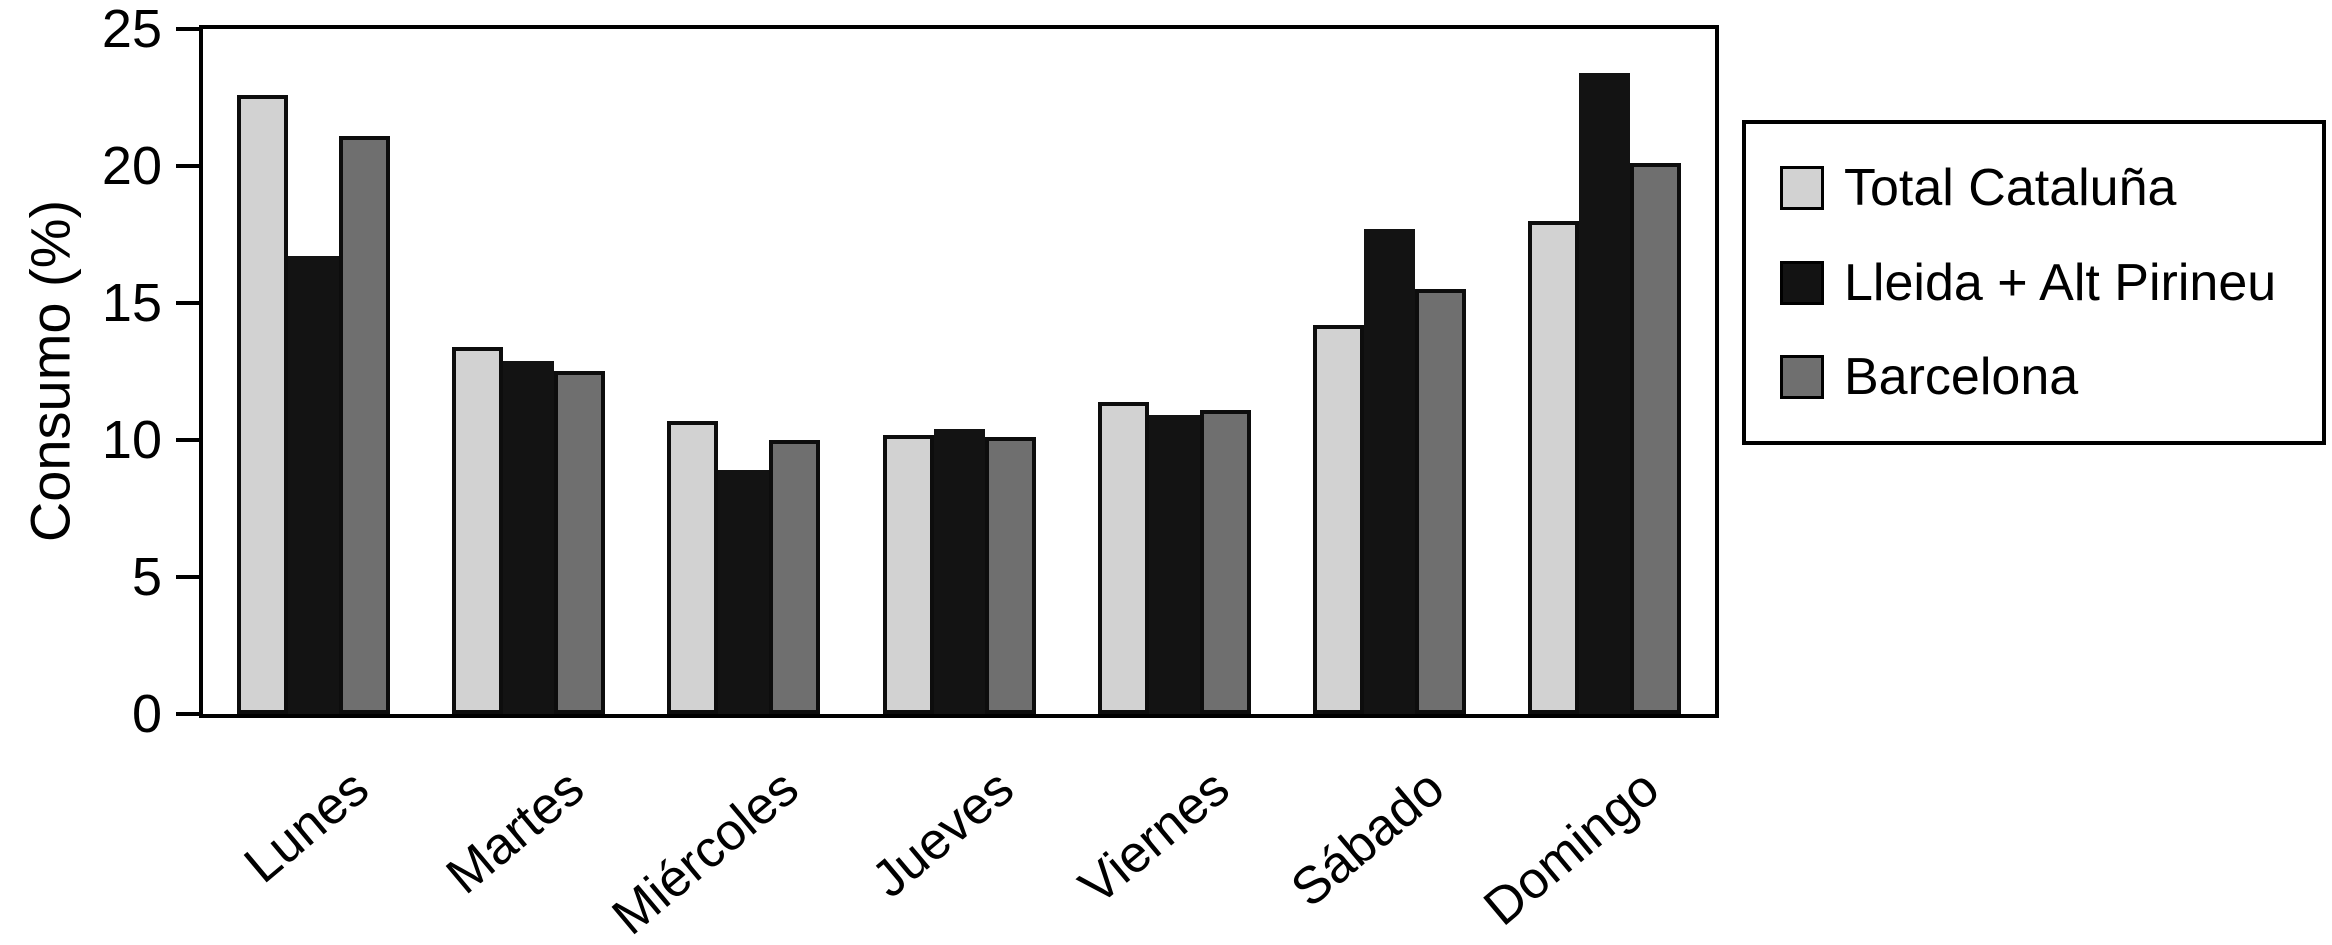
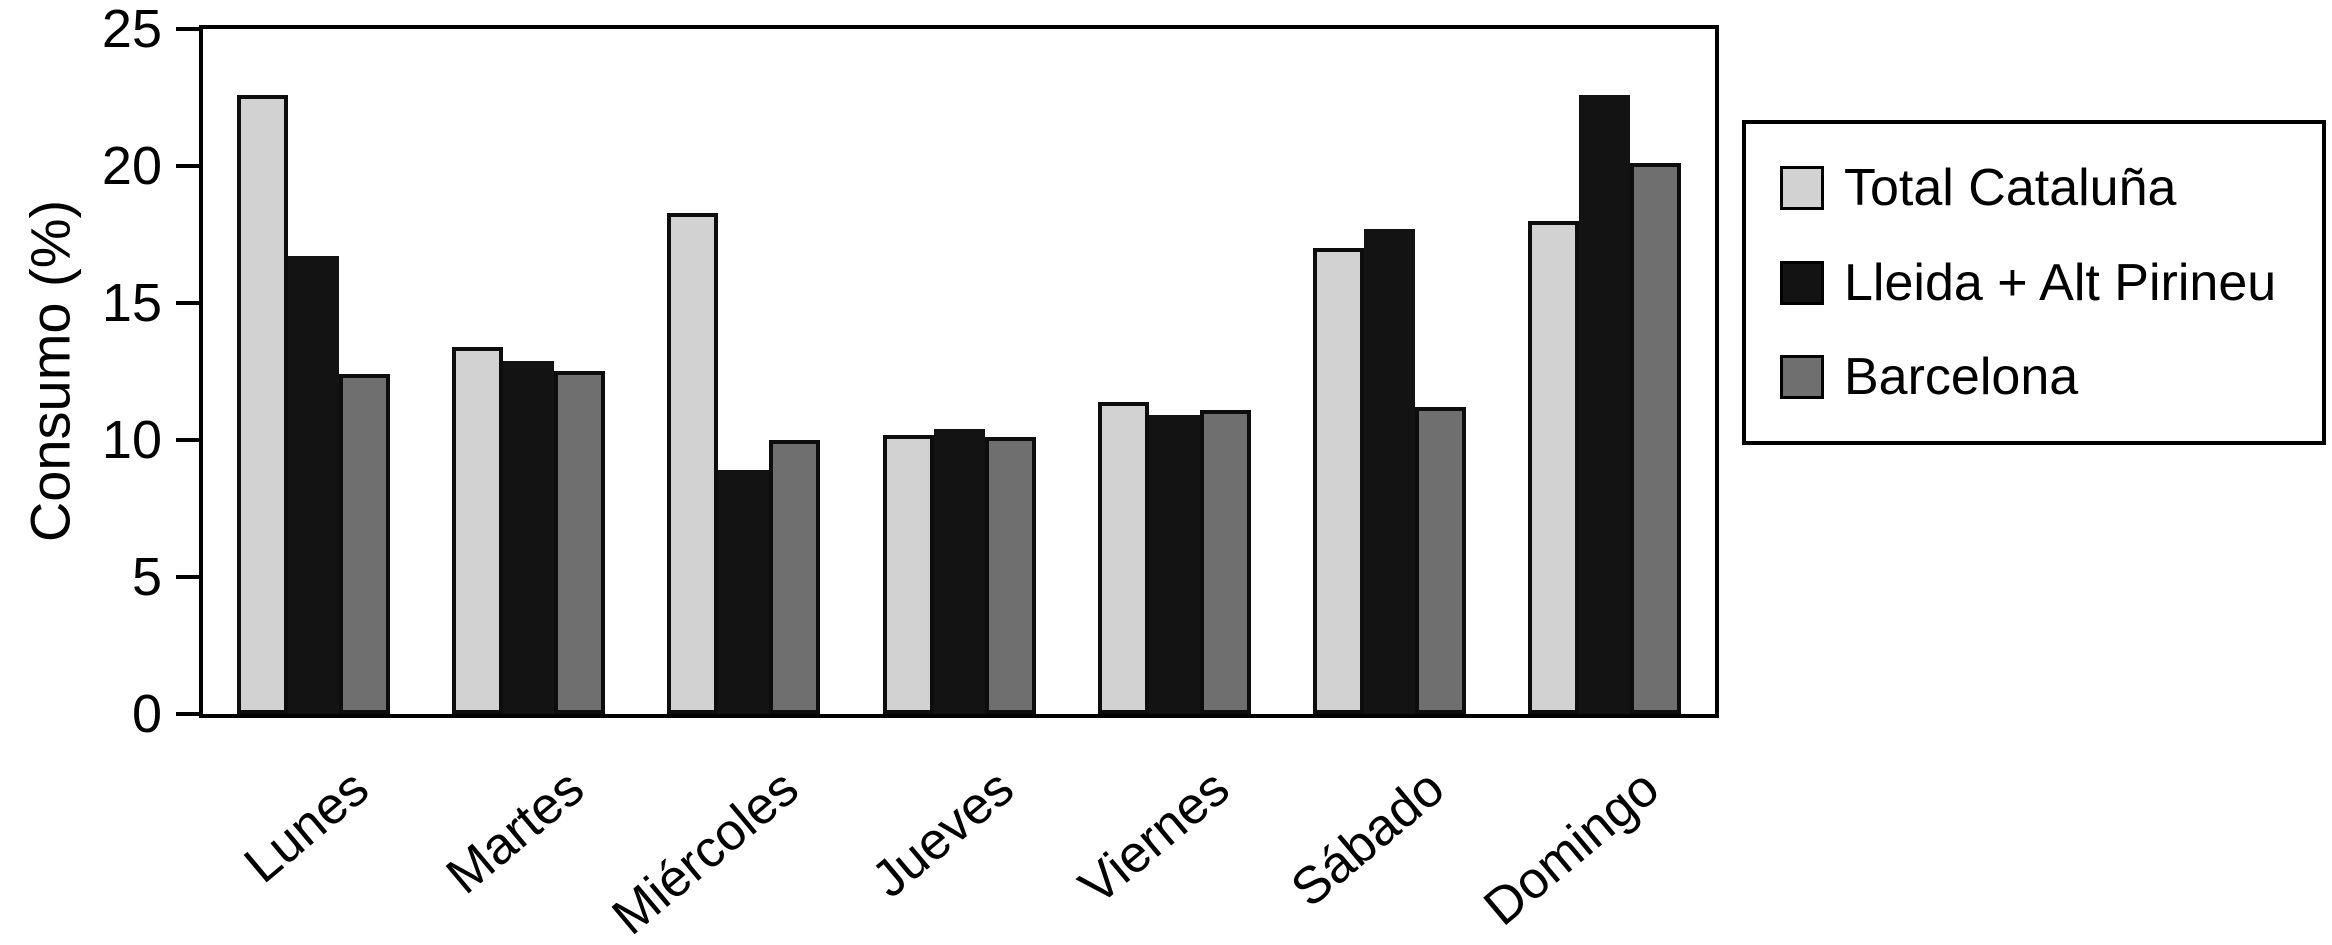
Barcelona/Lunes: 21.1 -> 12.4
Total Cataluña/Miércoles: 10.7 -> 18.3
Total Cataluña/Sábado: 14.2 -> 17.0
Barcelona/Sábado: 15.5 -> 11.2
Lleida + Alt Pirineu/Domingo: 23.4 -> 22.6
